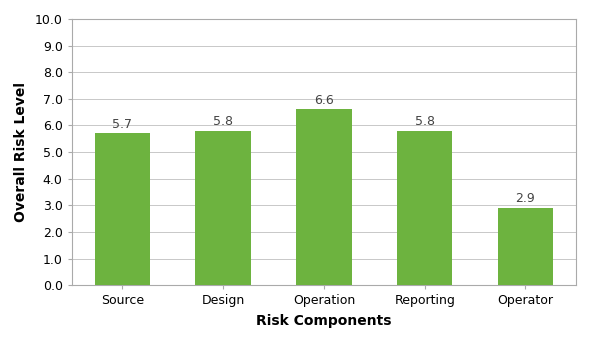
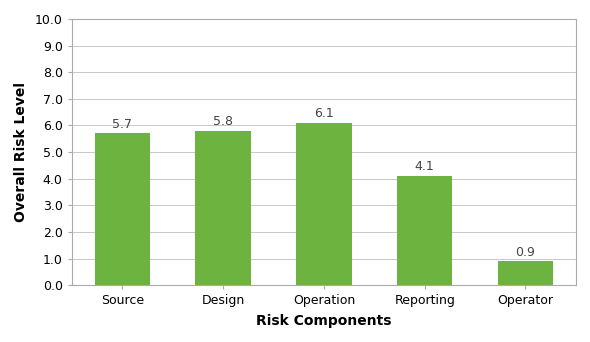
Operation: 6.6 -> 6.1
Reporting: 5.8 -> 4.1
Operator: 2.9 -> 0.9
